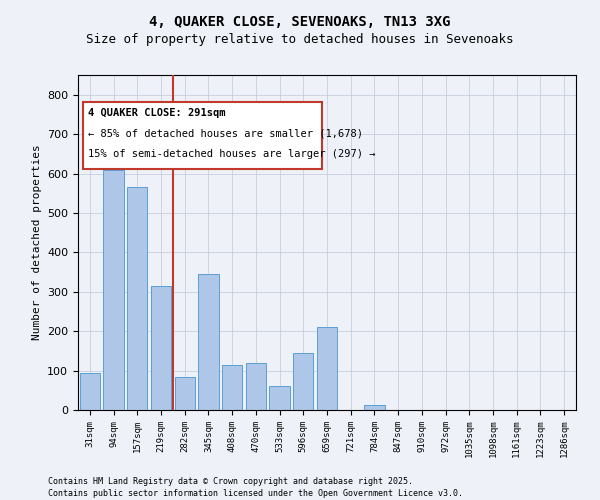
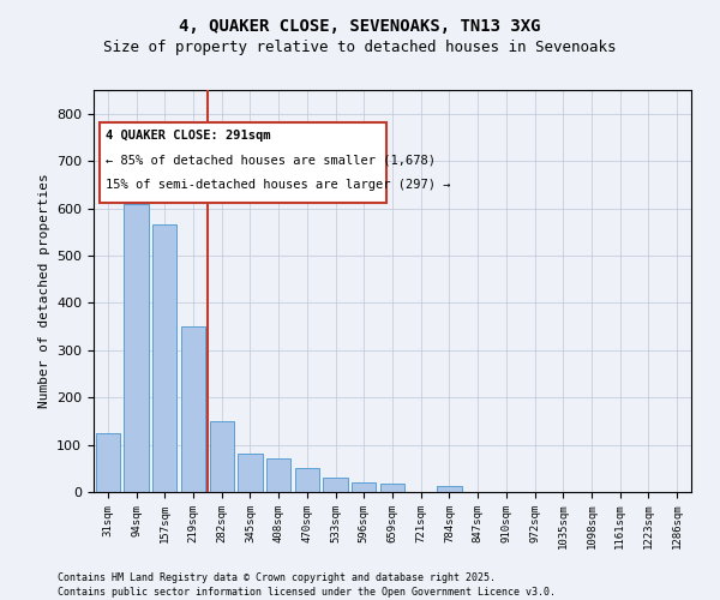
31sqm: 95 -> 125
219sqm: 315 -> 350
282sqm: 85 -> 150
345sqm: 345 -> 80
408sqm: 115 -> 72
470sqm: 120 -> 50
533sqm: 60 -> 30
596sqm: 145 -> 20
659sqm: 210 -> 18
